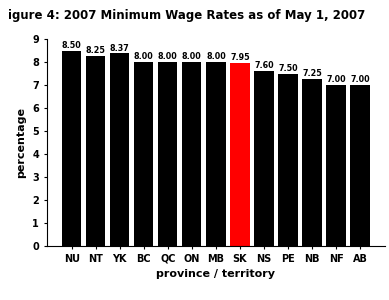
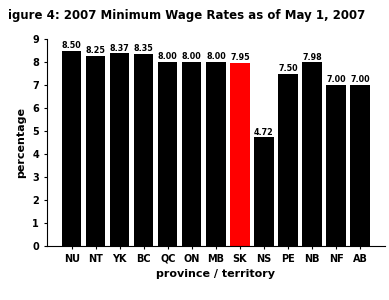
BC: 8.00 -> 8.35
NS: 7.60 -> 4.72
NB: 7.25 -> 7.98
